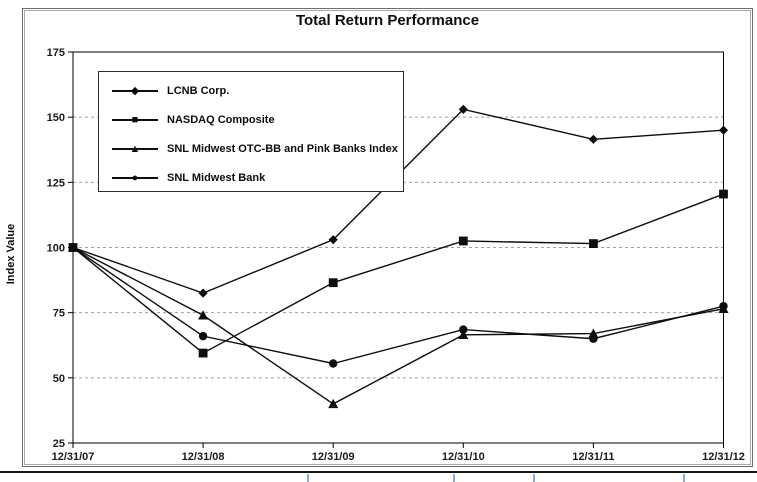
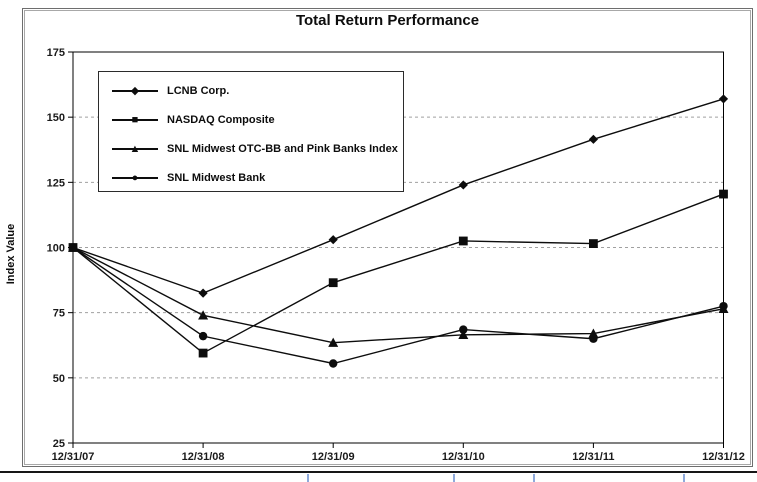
SNL Midwest OTC-BB and Pink Banks Index/12/31/09: 40 -> 64
LCNB Corp./12/31/10: 153 -> 124
LCNB Corp./12/31/12: 145 -> 157
